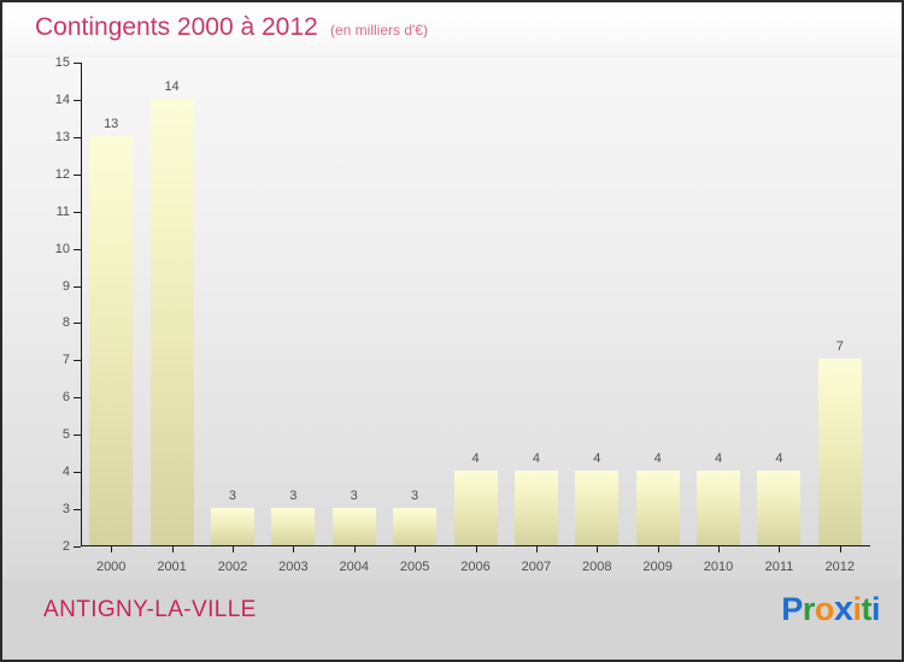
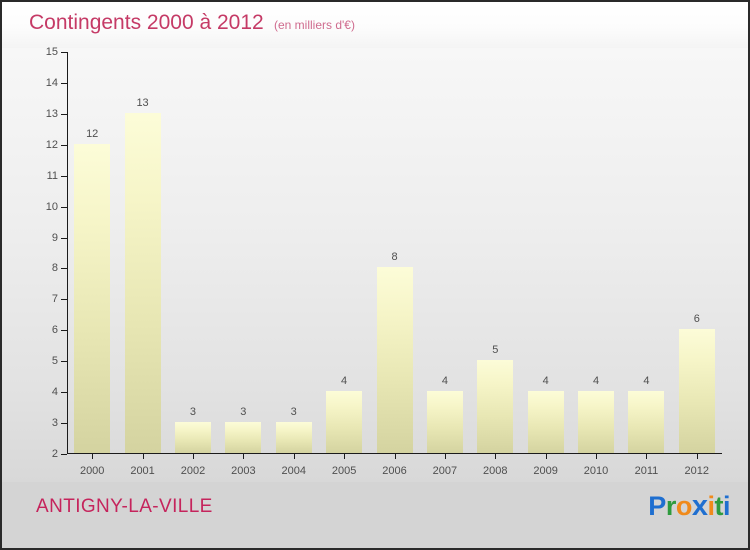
2000: 13 -> 12
2001: 14 -> 13
2005: 3 -> 4
2006: 4 -> 8
2008: 4 -> 5
2012: 7 -> 6
